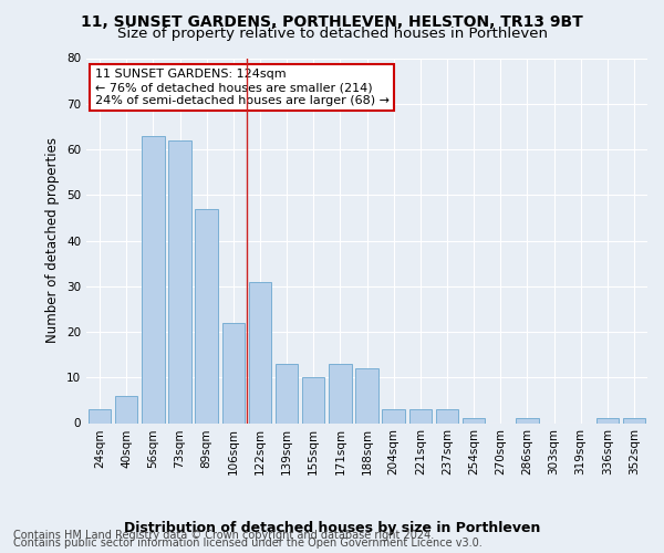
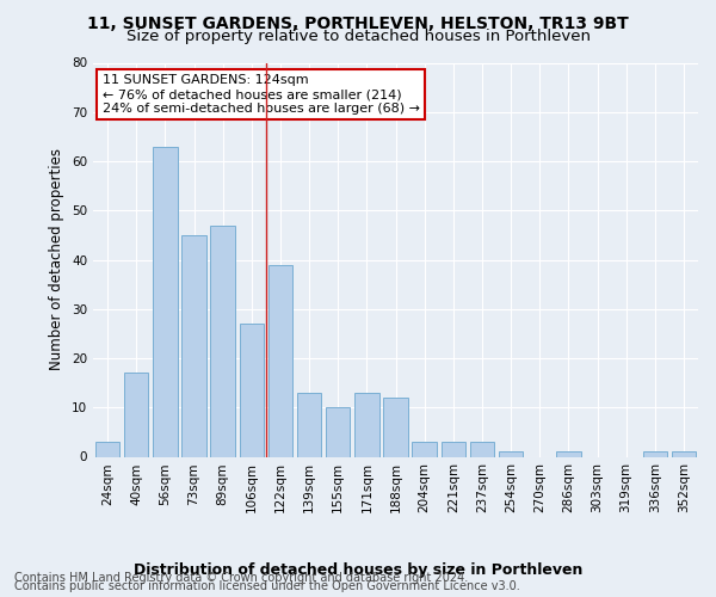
40sqm: 6 -> 17
73sqm: 62 -> 45
106sqm: 22 -> 27
122sqm: 31 -> 39
